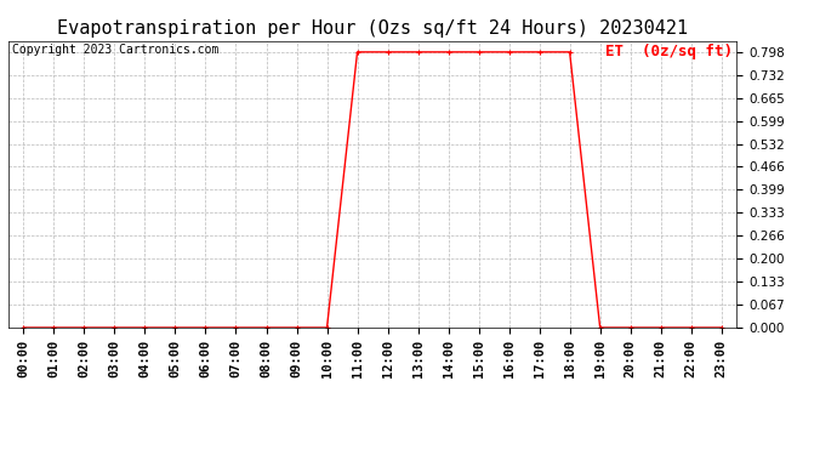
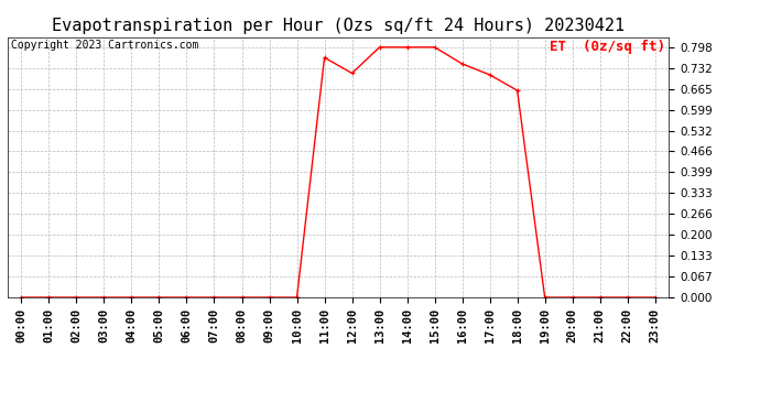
11:00: 0.798 -> 0.765
12:00: 0.798 -> 0.715
16:00: 0.798 -> 0.745
17:00: 0.798 -> 0.710
18:00: 0.798 -> 0.660
